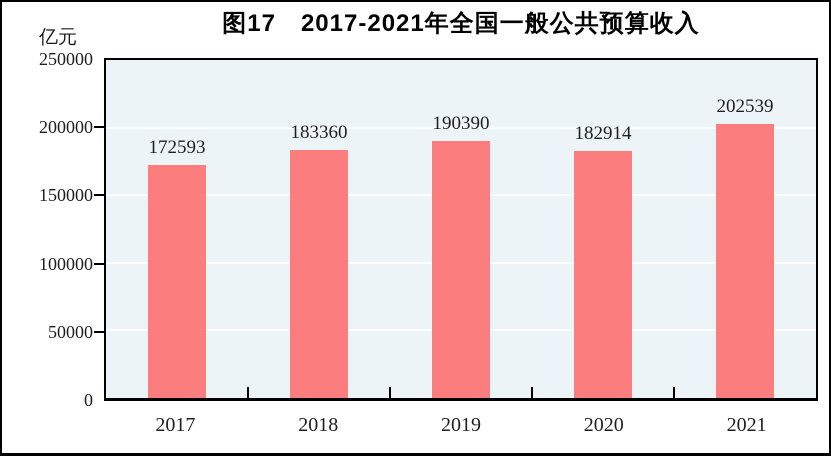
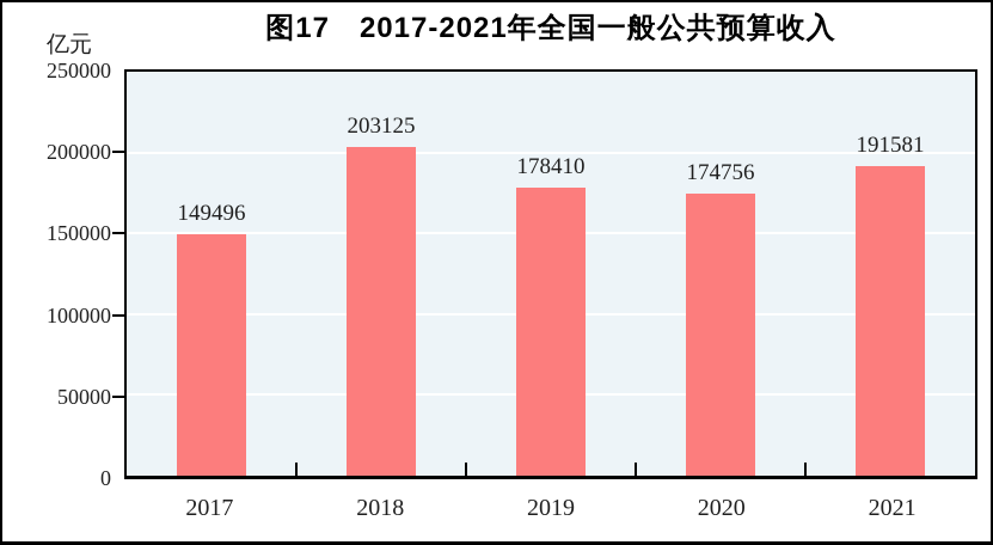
2017: 172593 -> 149496
2018: 183360 -> 203125
2019: 190390 -> 178410
2020: 182914 -> 174756
2021: 202539 -> 191581
